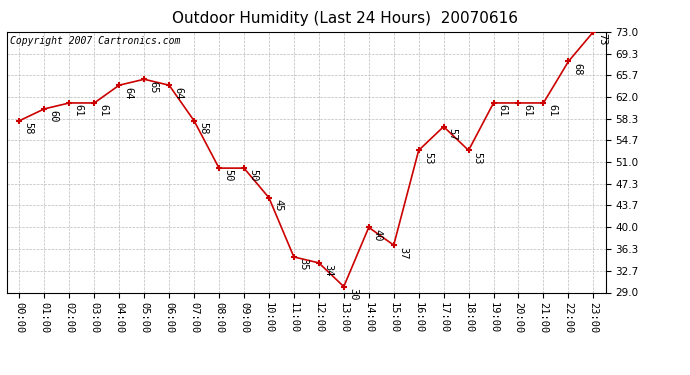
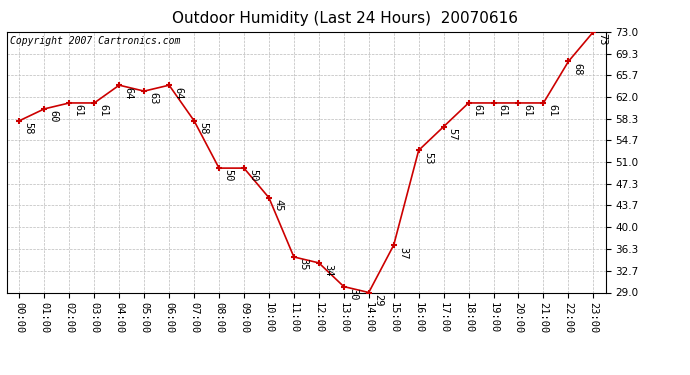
05:00: 65 -> 63
14:00: 40 -> 29
18:00: 53 -> 61
